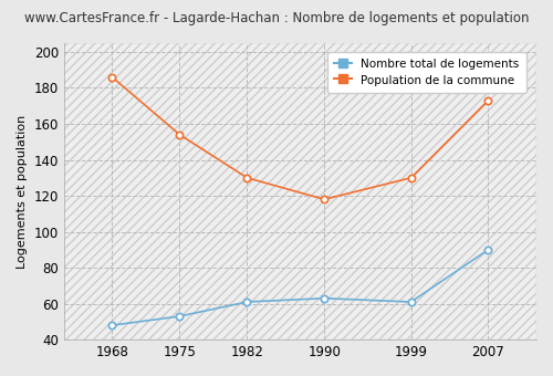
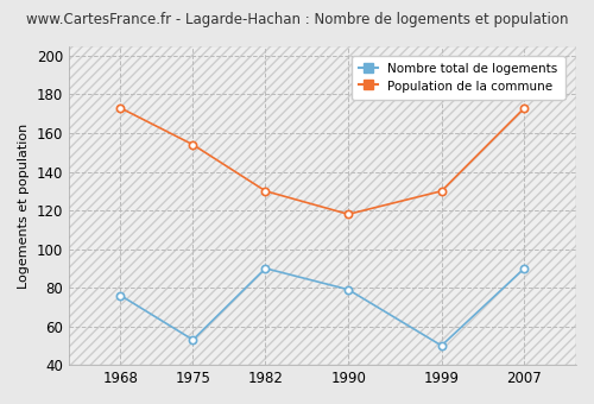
Nombre total de logements/1968: 48 -> 76
Population de la commune/1968: 186 -> 173
Nombre total de logements/1982: 61 -> 90
Nombre total de logements/1990: 63 -> 79
Nombre total de logements/1999: 61 -> 50
